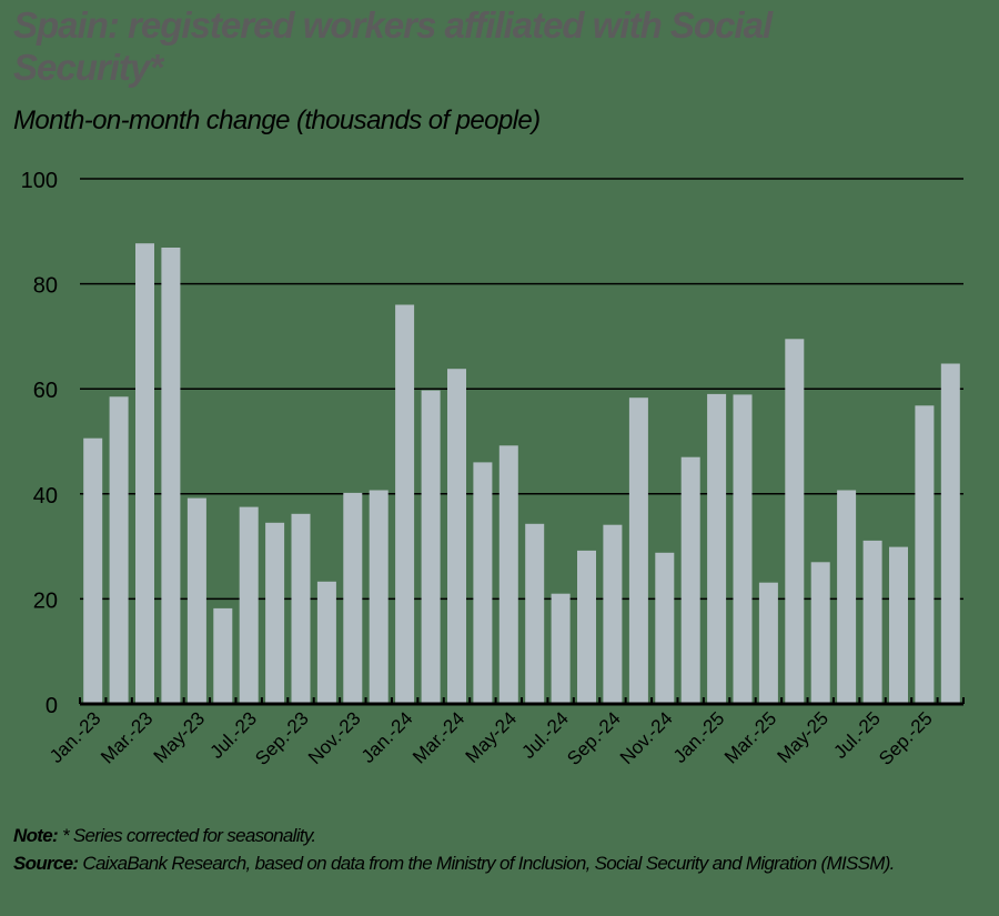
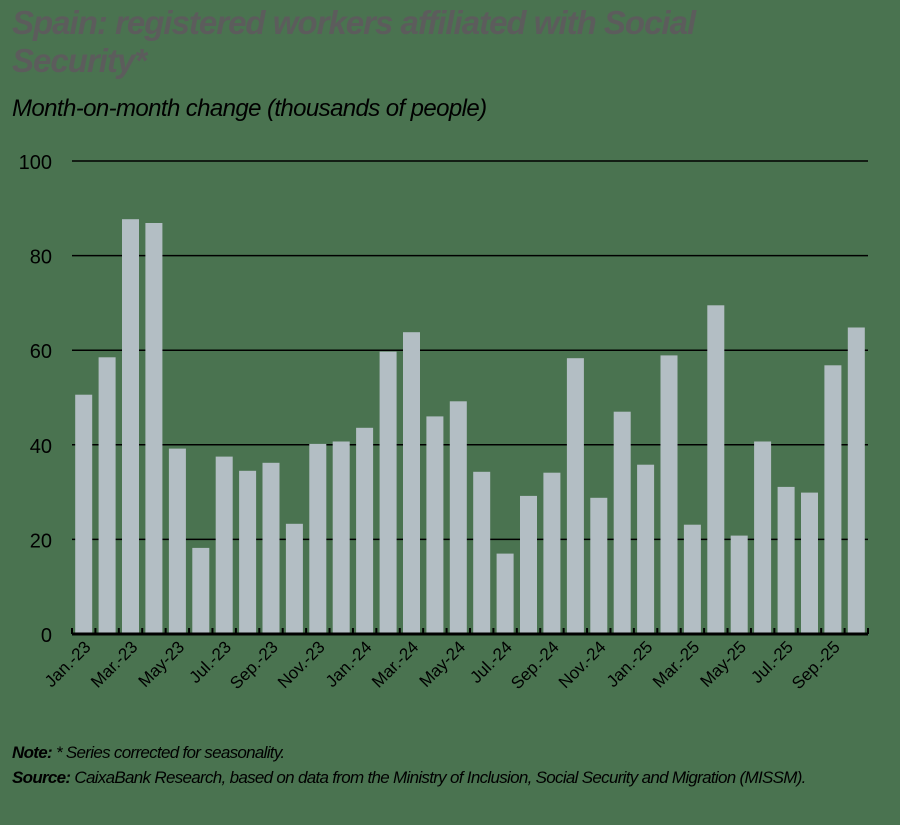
Jan.-24: 76 -> 44
Jul.-24: 21 -> 17
Jan.-25: 59 -> 36
May-25: 27 -> 21
